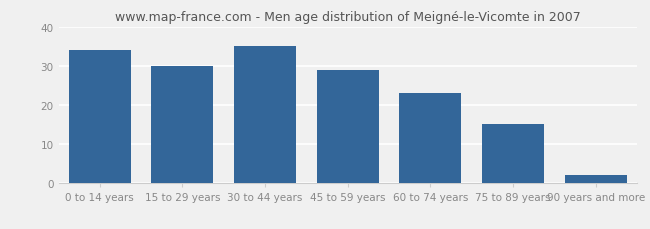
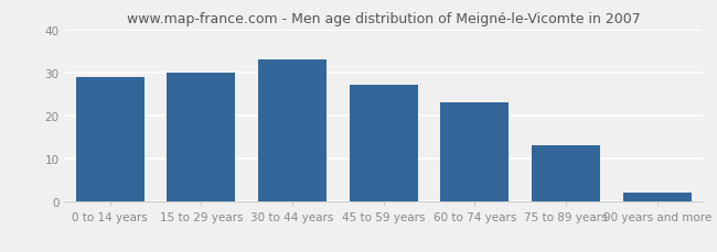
0 to 14 years: 34 -> 29
30 to 44 years: 35 -> 33
45 to 59 years: 29 -> 27
75 to 89 years: 15 -> 13
